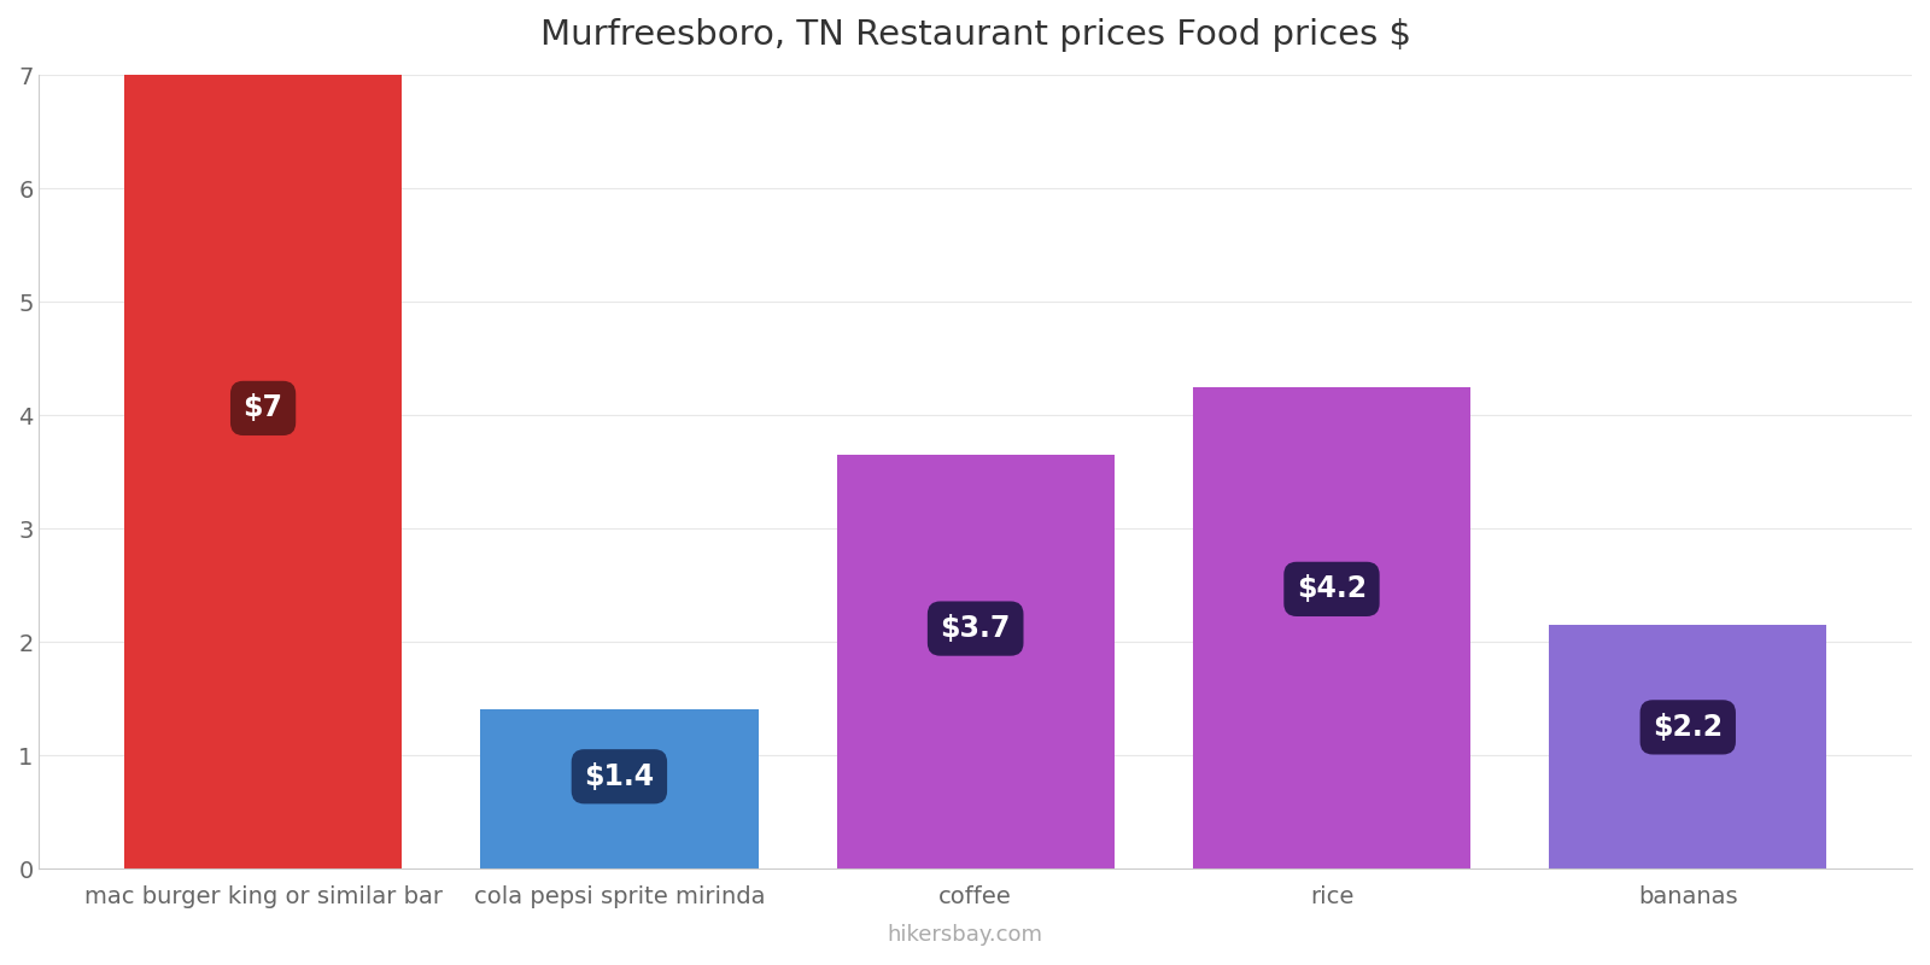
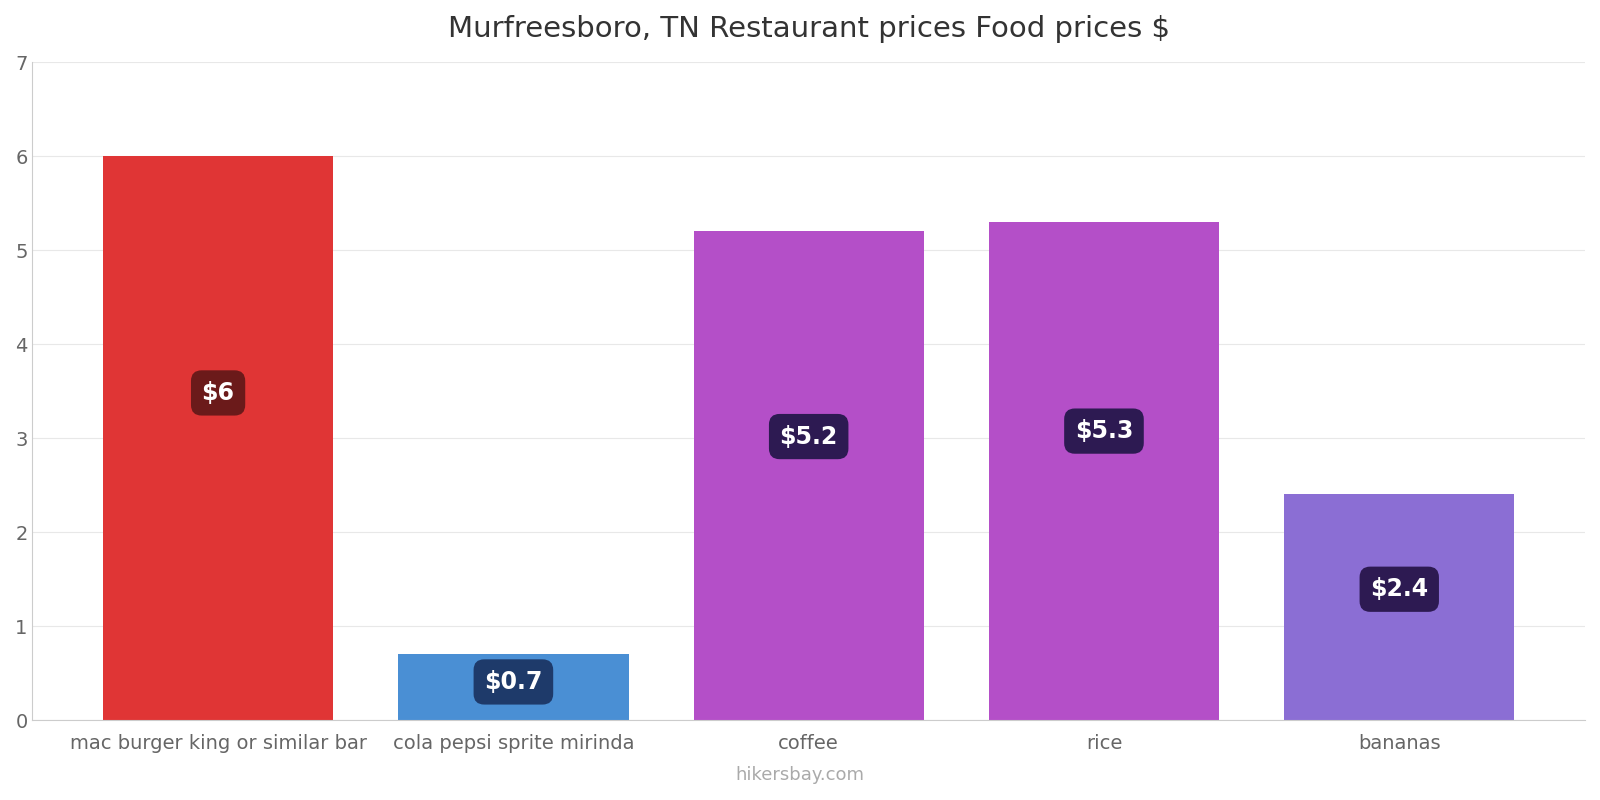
mac burger king or similar bar: $7 -> $6
cola pepsi sprite mirinda: $1.4 -> $0.7
coffee: $3.7 -> $5.2
rice: $4.2 -> $5.3
bananas: $2.2 -> $2.4
